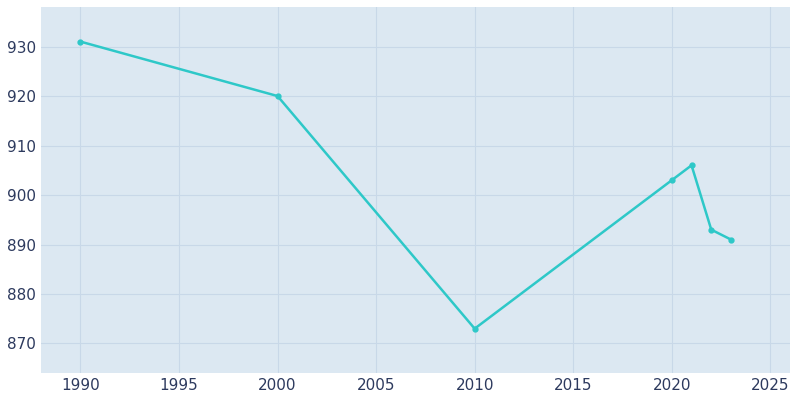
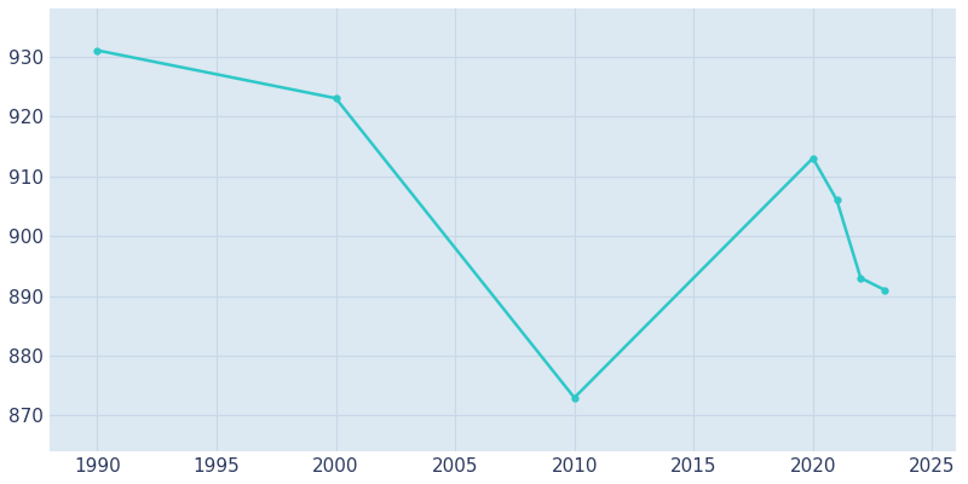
2000: 920 -> 923
2020: 903 -> 913
